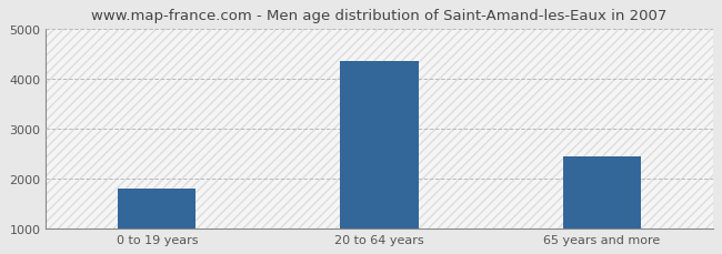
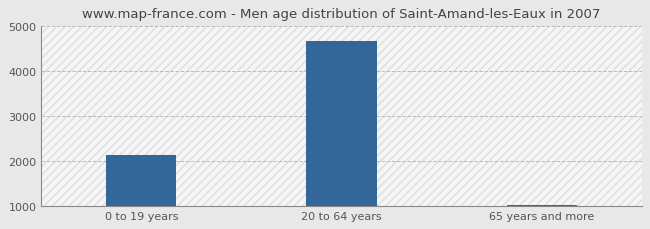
0 to 19 years: 1800 -> 2130
20 to 64 years: 4350 -> 4670
65 years and more: 2450 -> 1020
